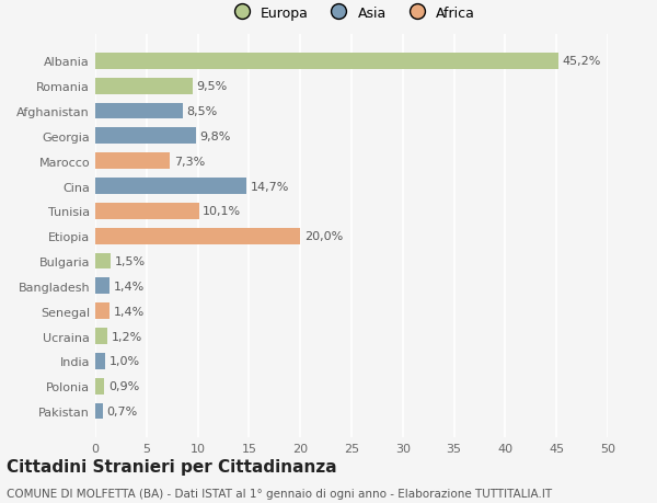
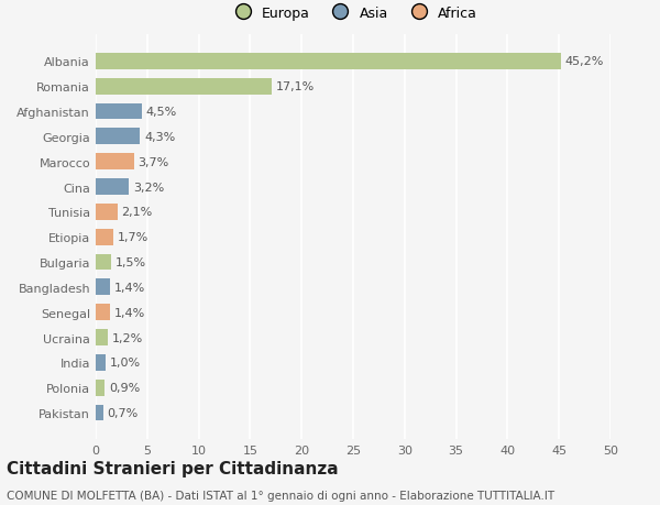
Romania: 9,5% -> 17,1%
Afghanistan: 8,5% -> 4,5%
Georgia: 9,8% -> 4,3%
Marocco: 7,3% -> 3,7%
Cina: 14,7% -> 3,2%
Tunisia: 10,1% -> 2,1%
Etiopia: 20,0% -> 1,7%
